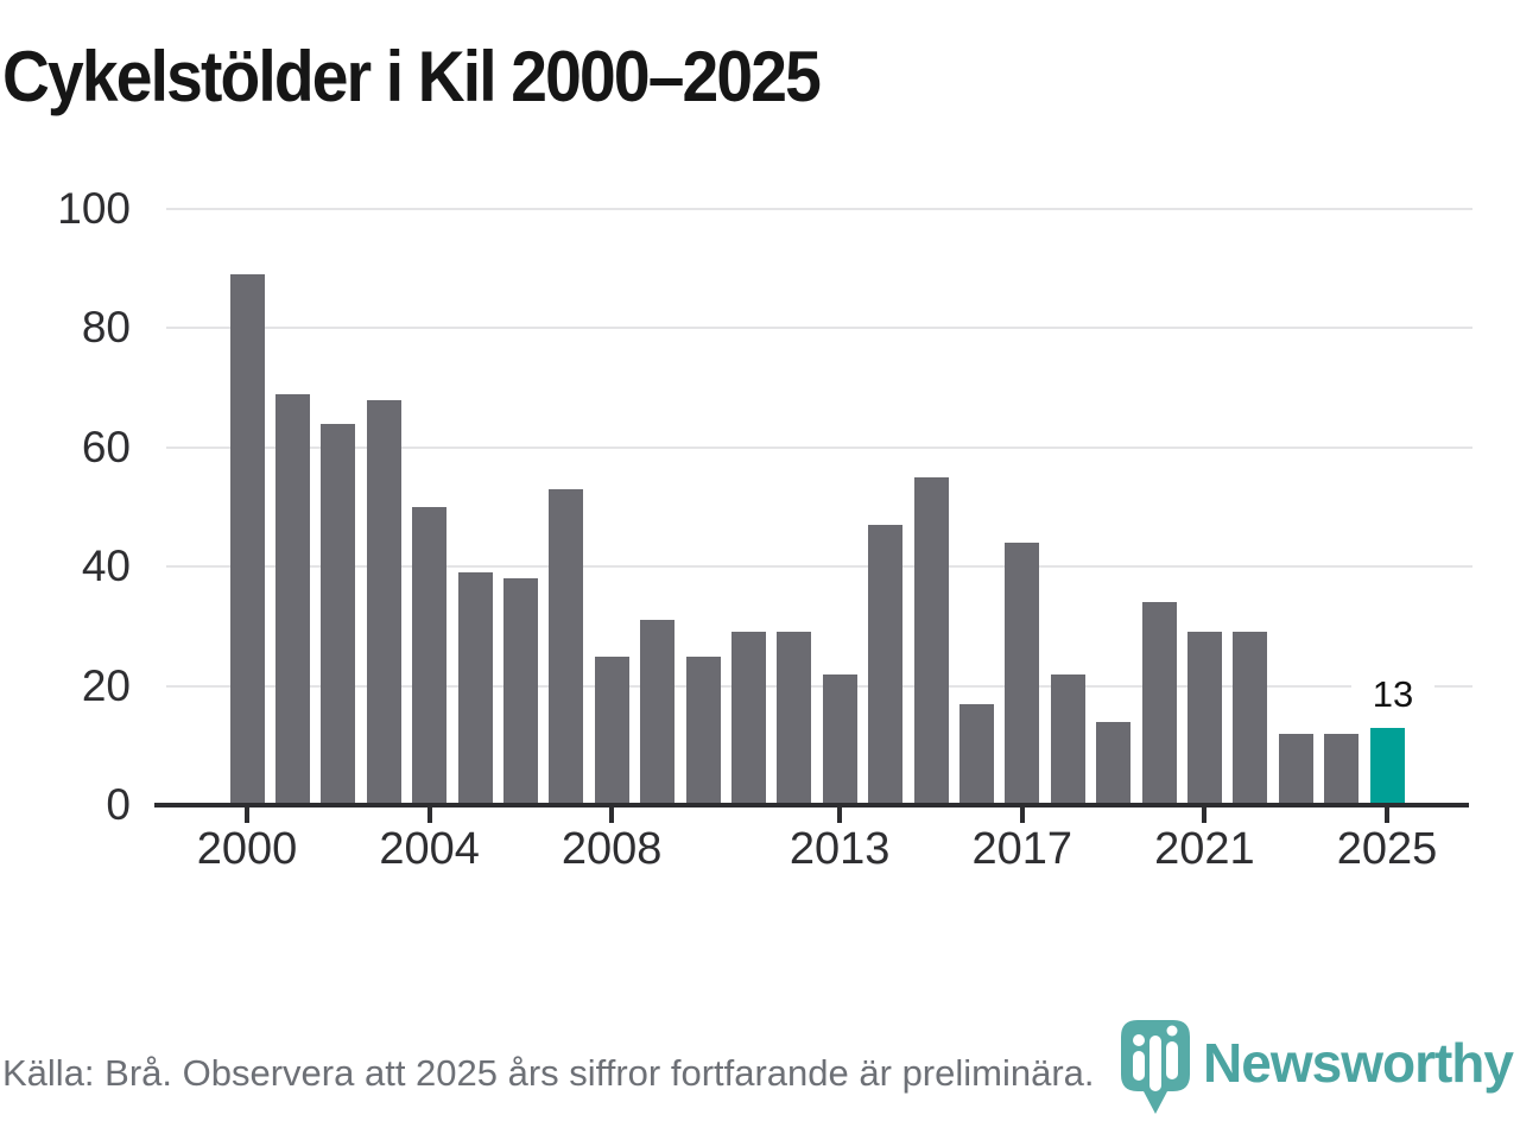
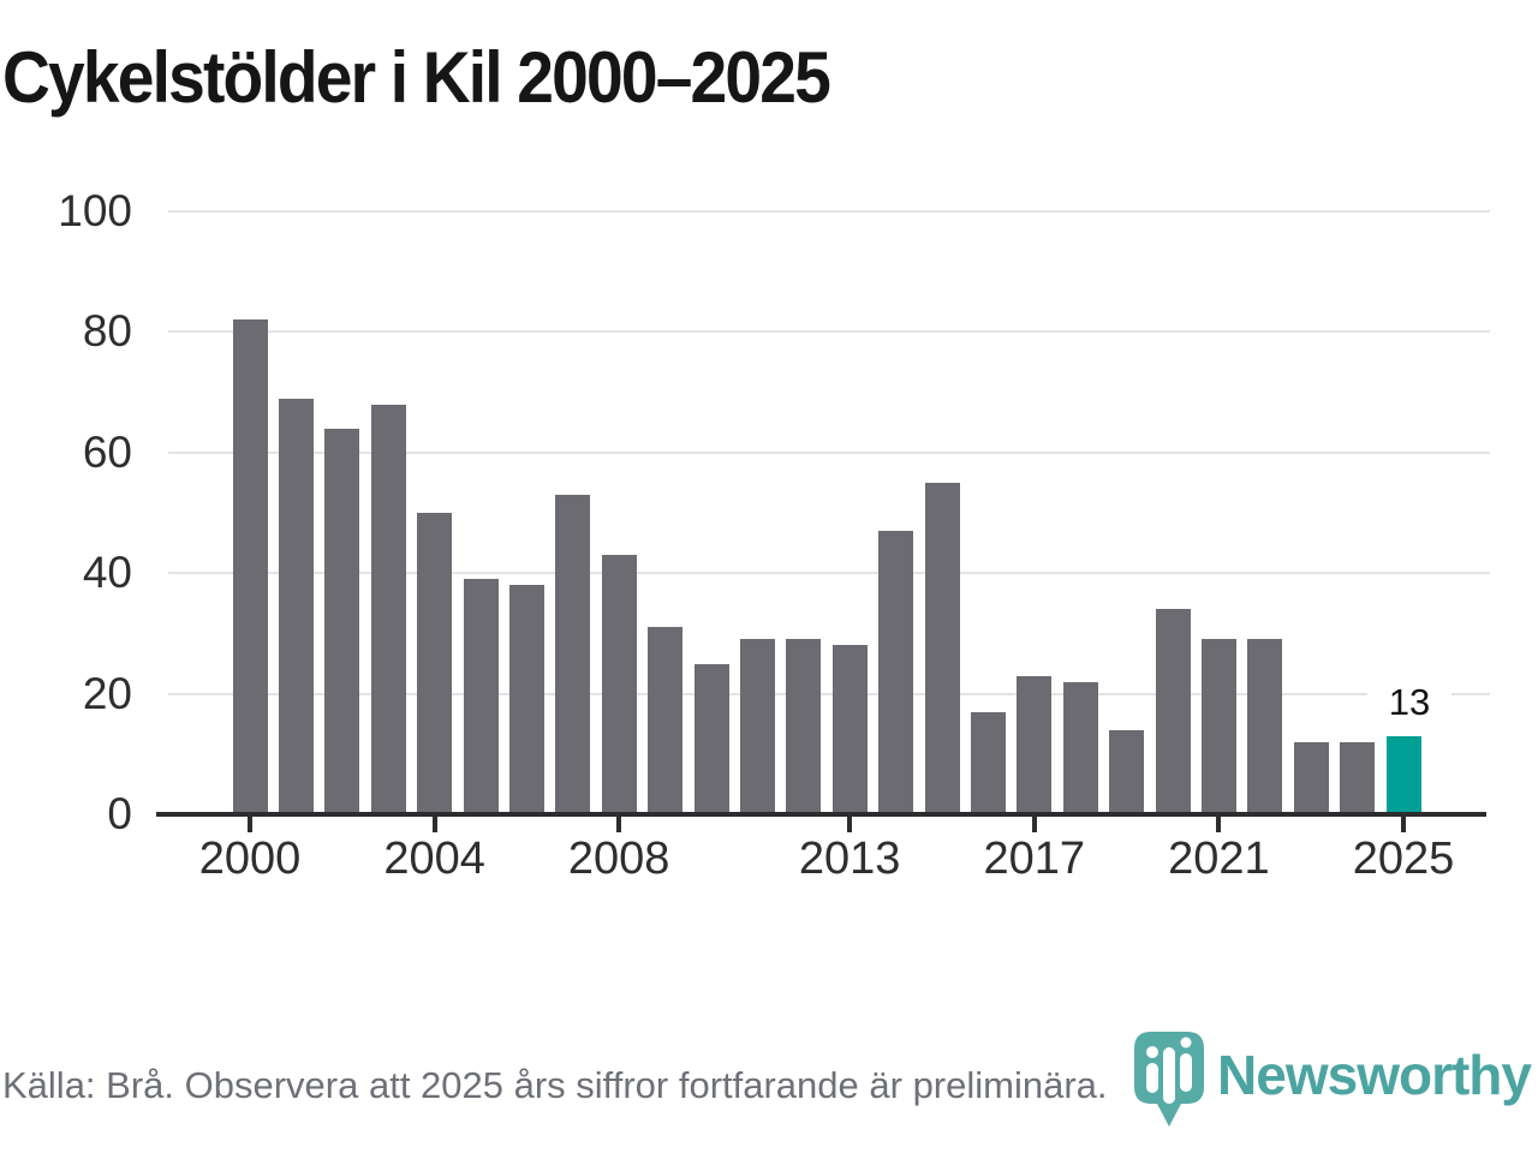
2000: 89 -> 82
2008: 25 -> 43
2013: 22 -> 28
2017: 44 -> 23
